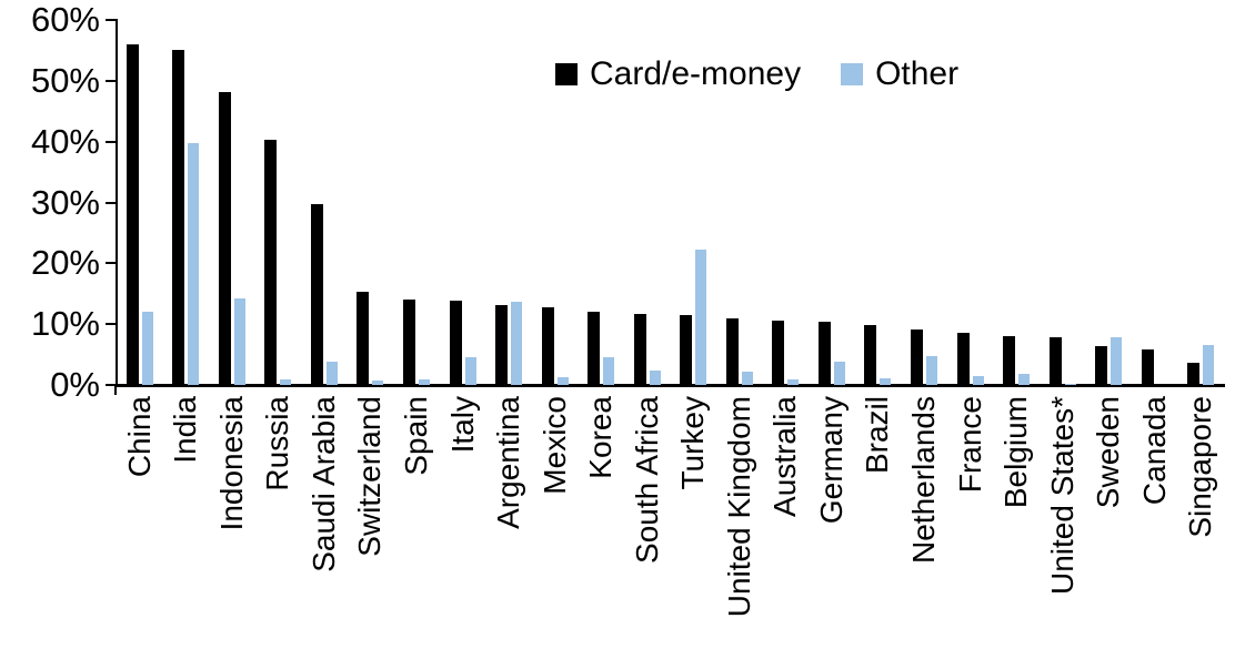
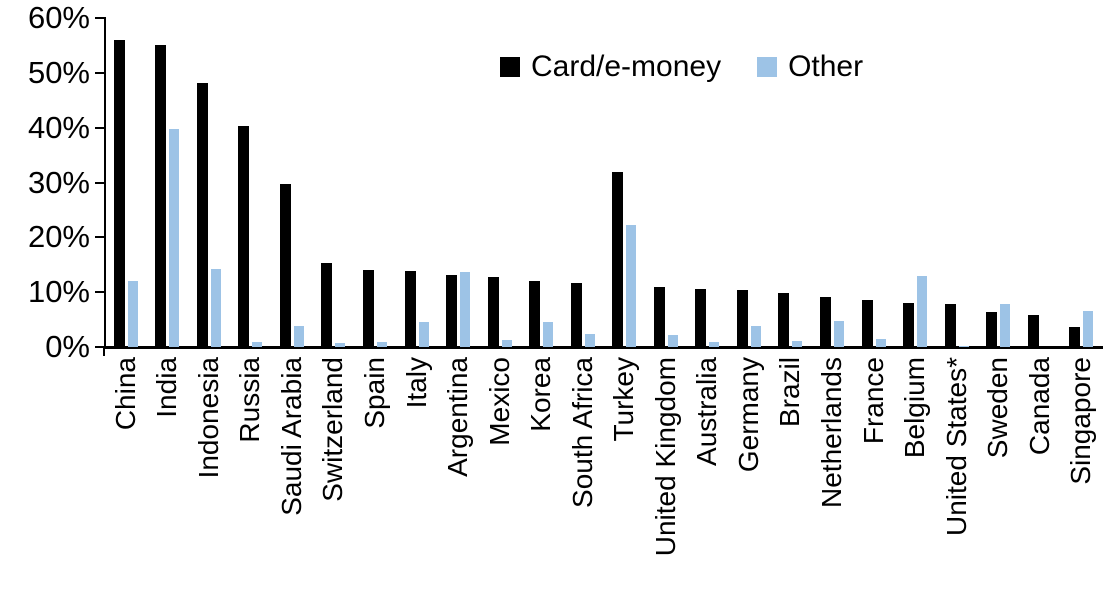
Card/e-money/Turkey: 12% -> 32%
Other/Belgium: 2% -> 13%
